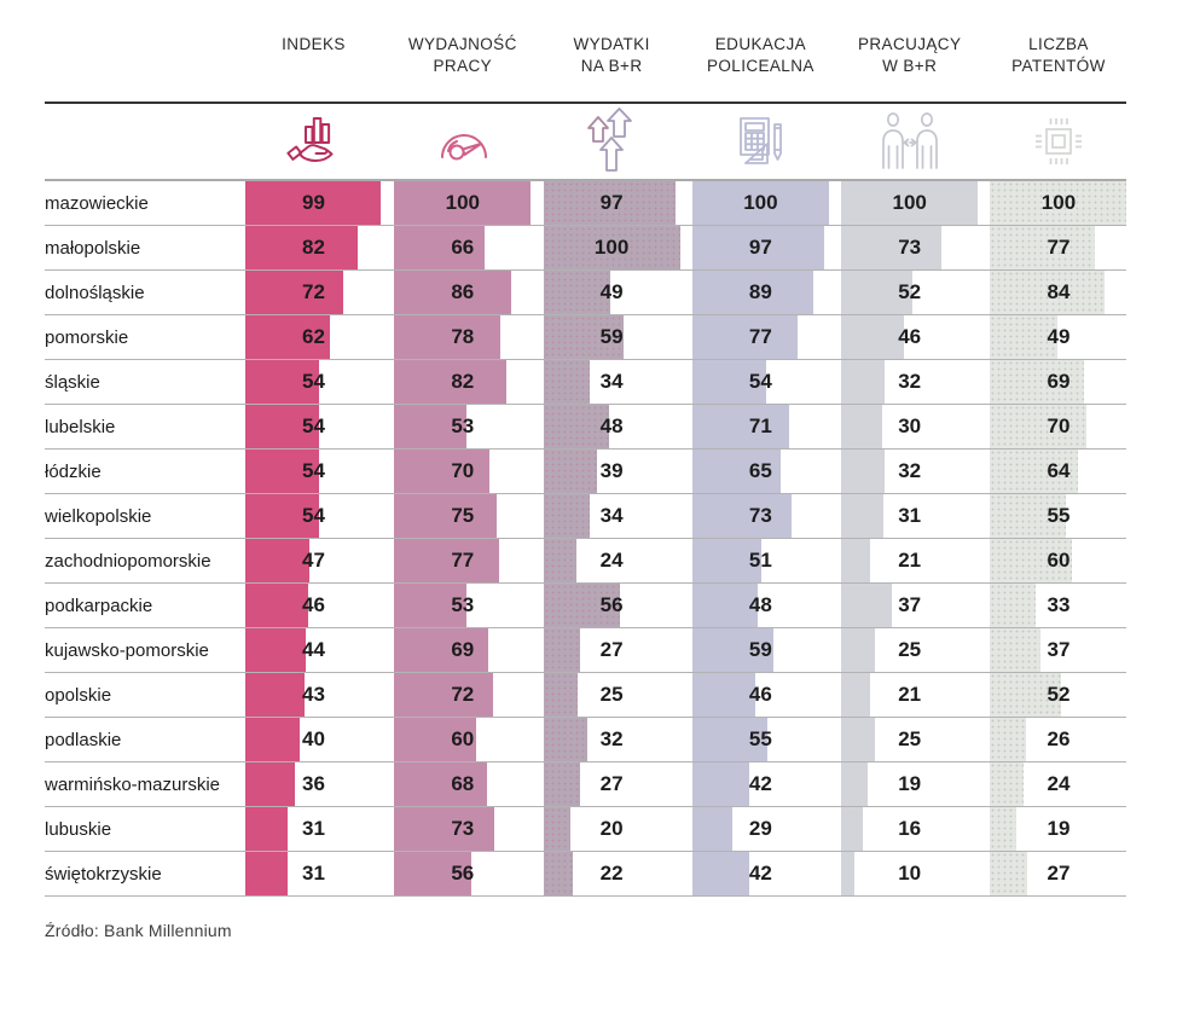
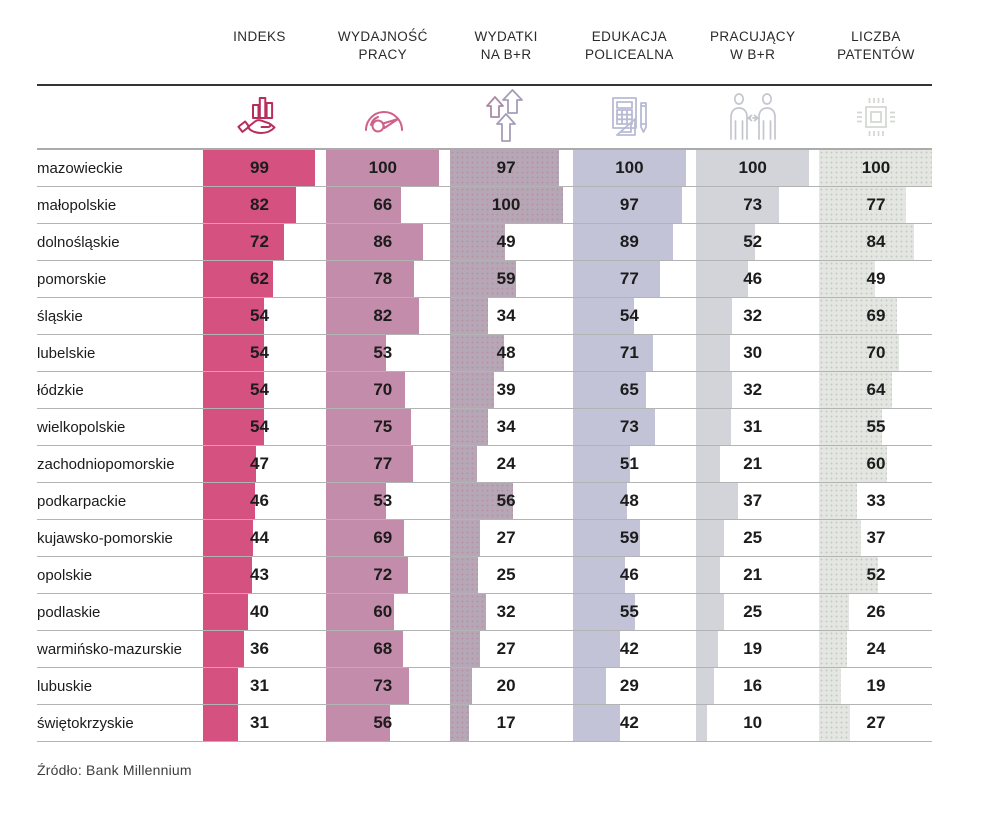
WYDATKI NA B+R/świętokrzyskie: 22 -> 17
